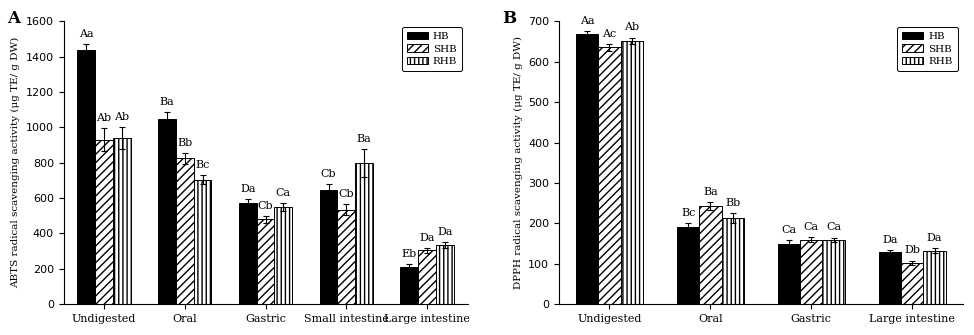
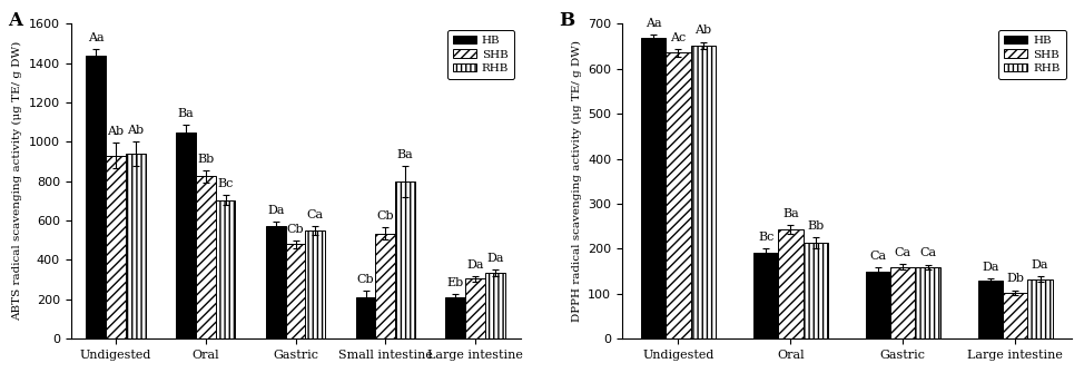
HB/Small intestine: 640 -> 210
